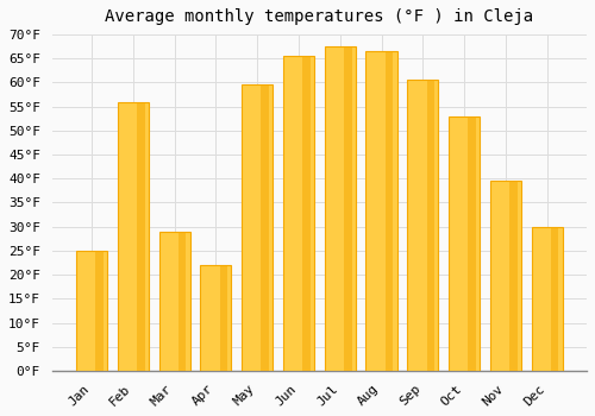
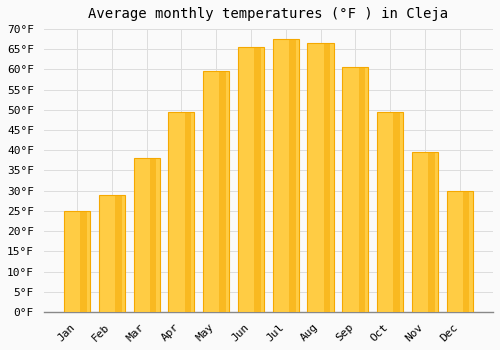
Feb: 56.0°F -> 29.0°F
Mar: 29.0°F -> 38.0°F
Apr: 22.0°F -> 49.5°F
Oct: 53.0°F -> 49.5°F
